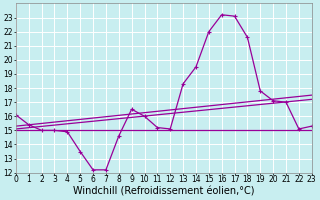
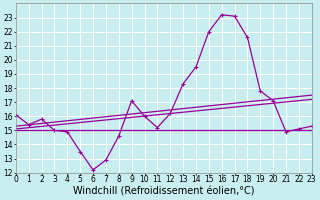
2: 15.0 -> 15.8
7: 12.2 -> 12.9
9: 16.5 -> 17.1
12: 15.1 -> 16.2
21: 17.0 -> 14.9
